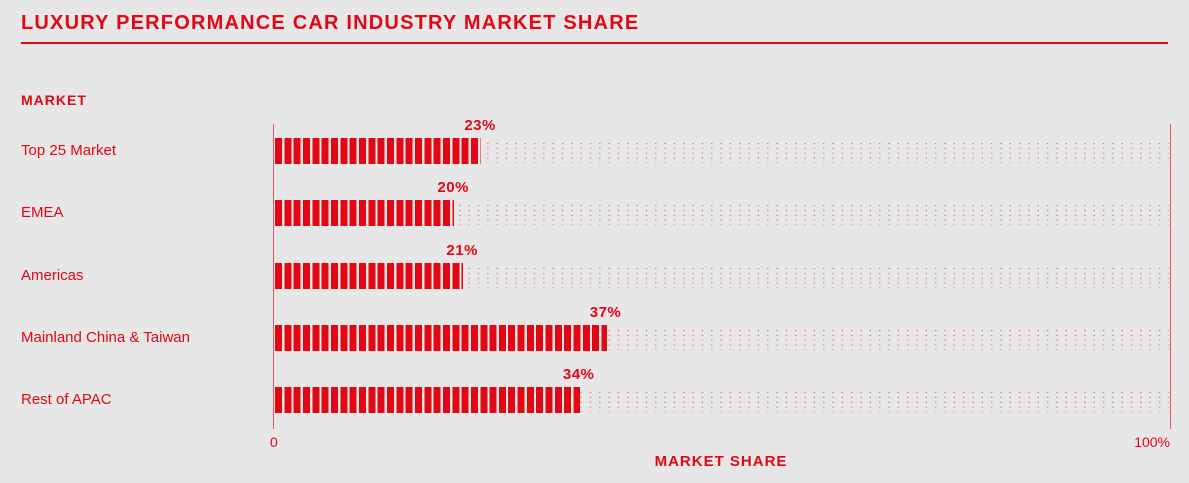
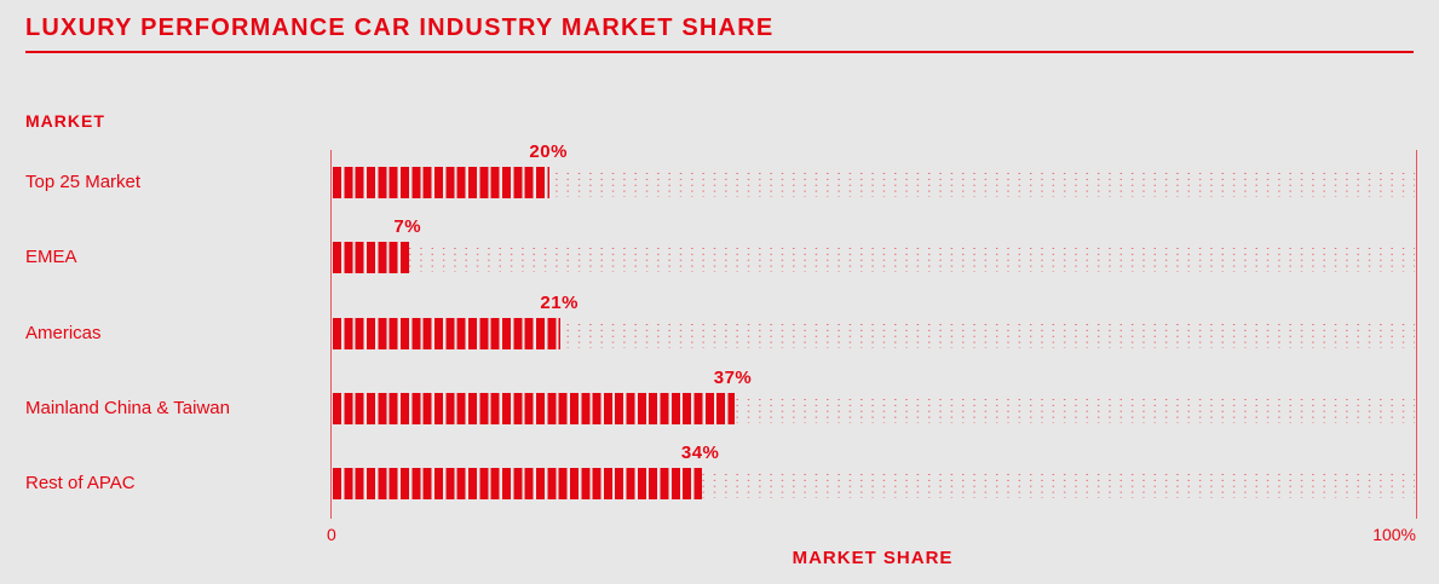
Top 25 Market: 23% -> 20%
EMEA: 20% -> 7%
